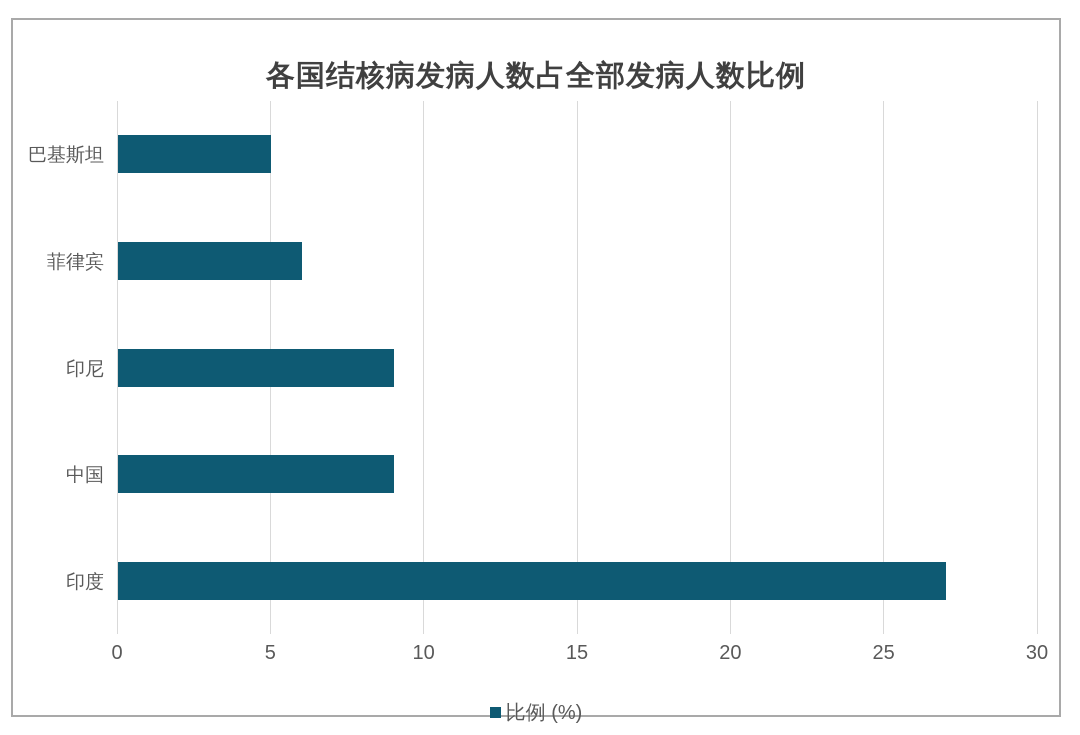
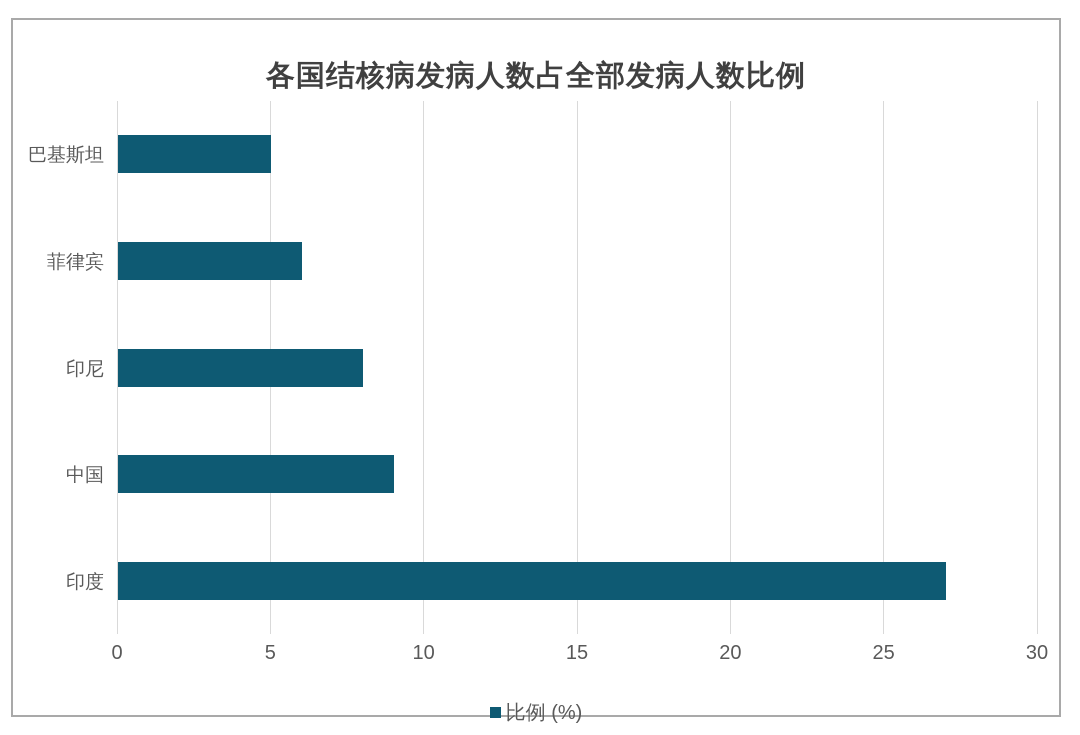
印尼: 9 -> 8
